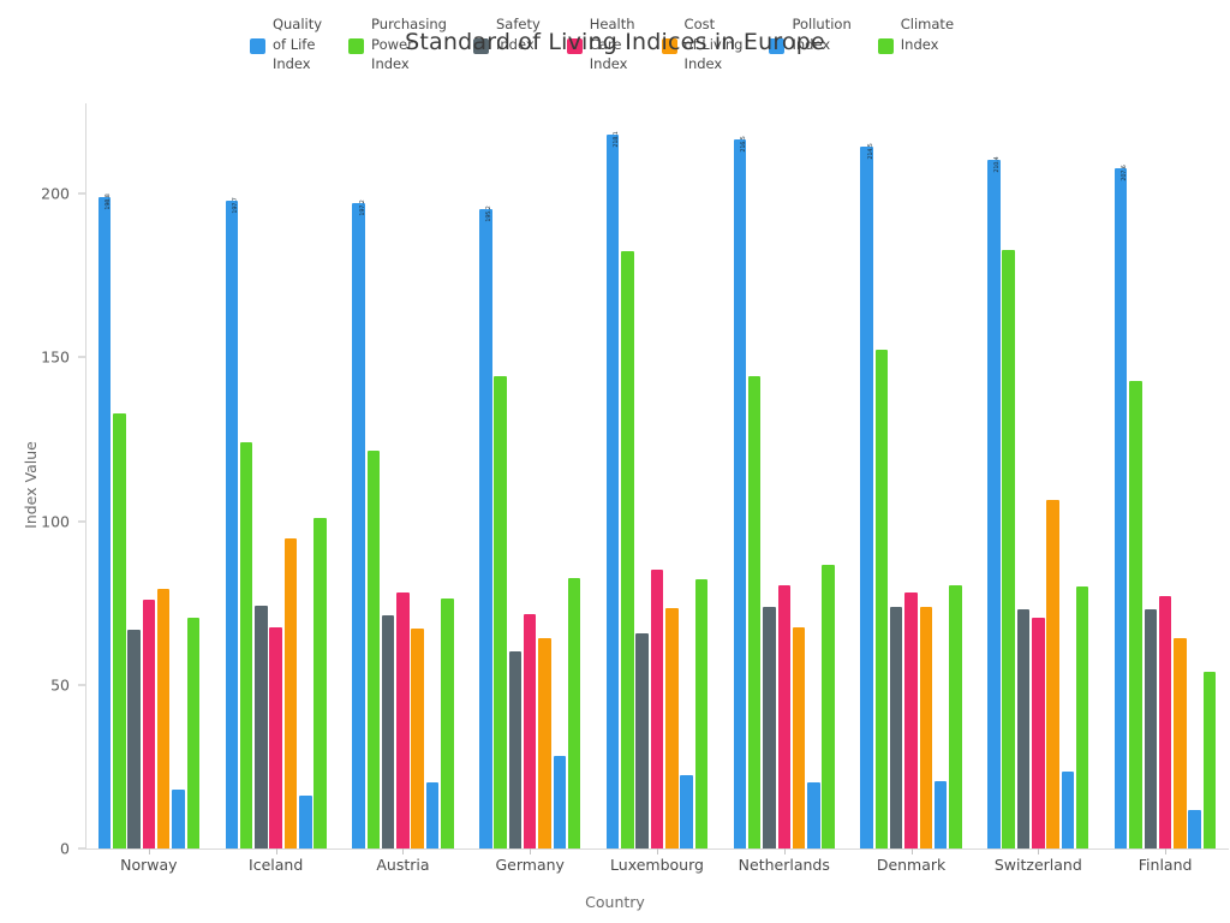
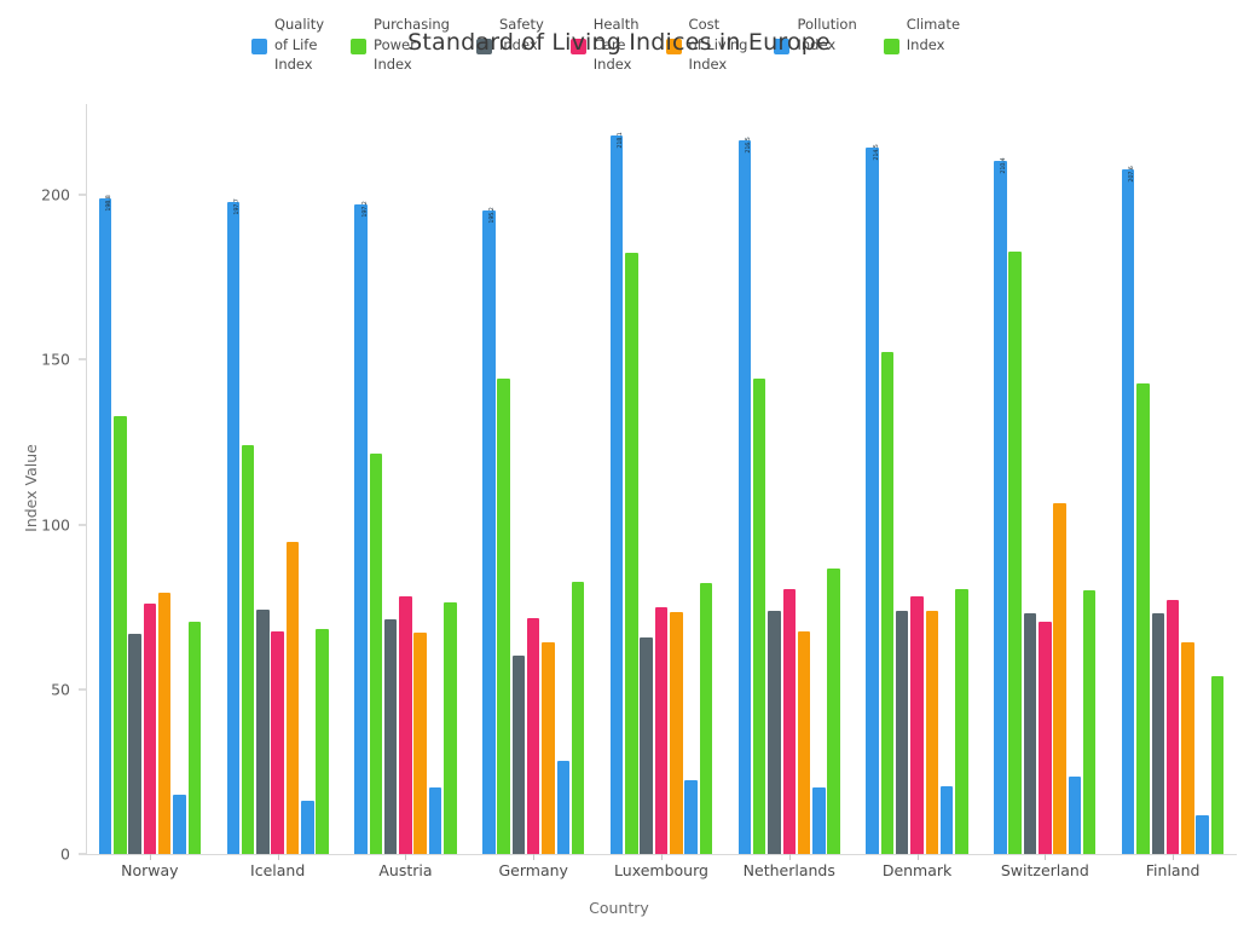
Climate Index/Iceland: 101 -> 68
Health Care Index/Luxembourg: 85 -> 75
